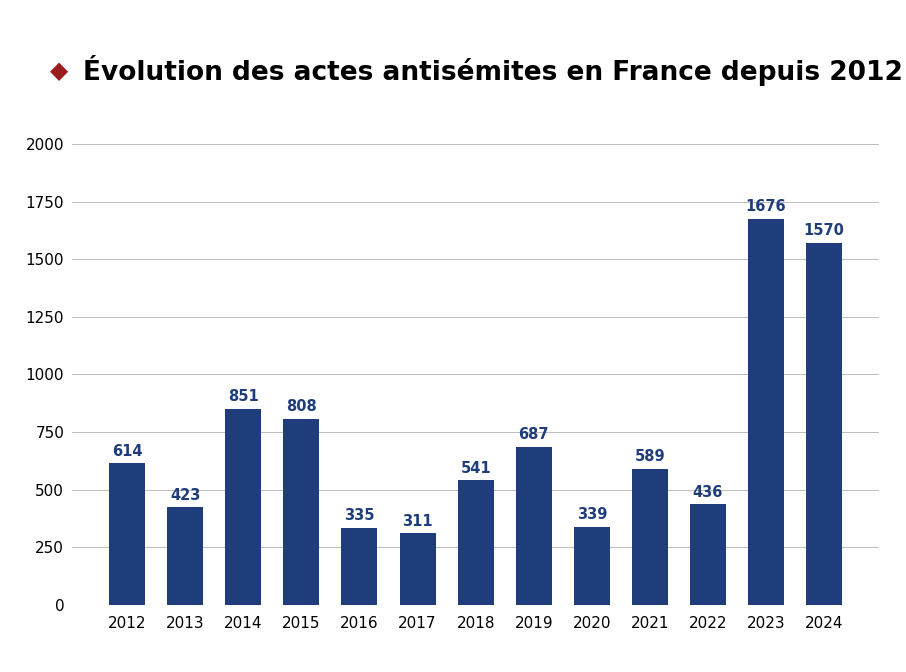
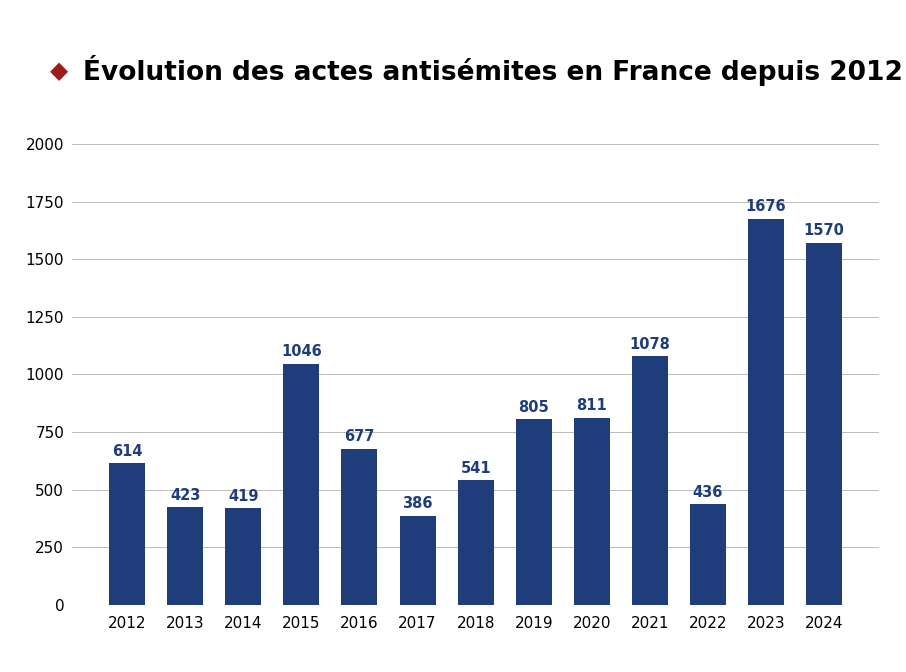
2014: 851 -> 419
2015: 808 -> 1046
2016: 335 -> 677
2017: 311 -> 386
2019: 687 -> 805
2020: 339 -> 811
2021: 589 -> 1078
